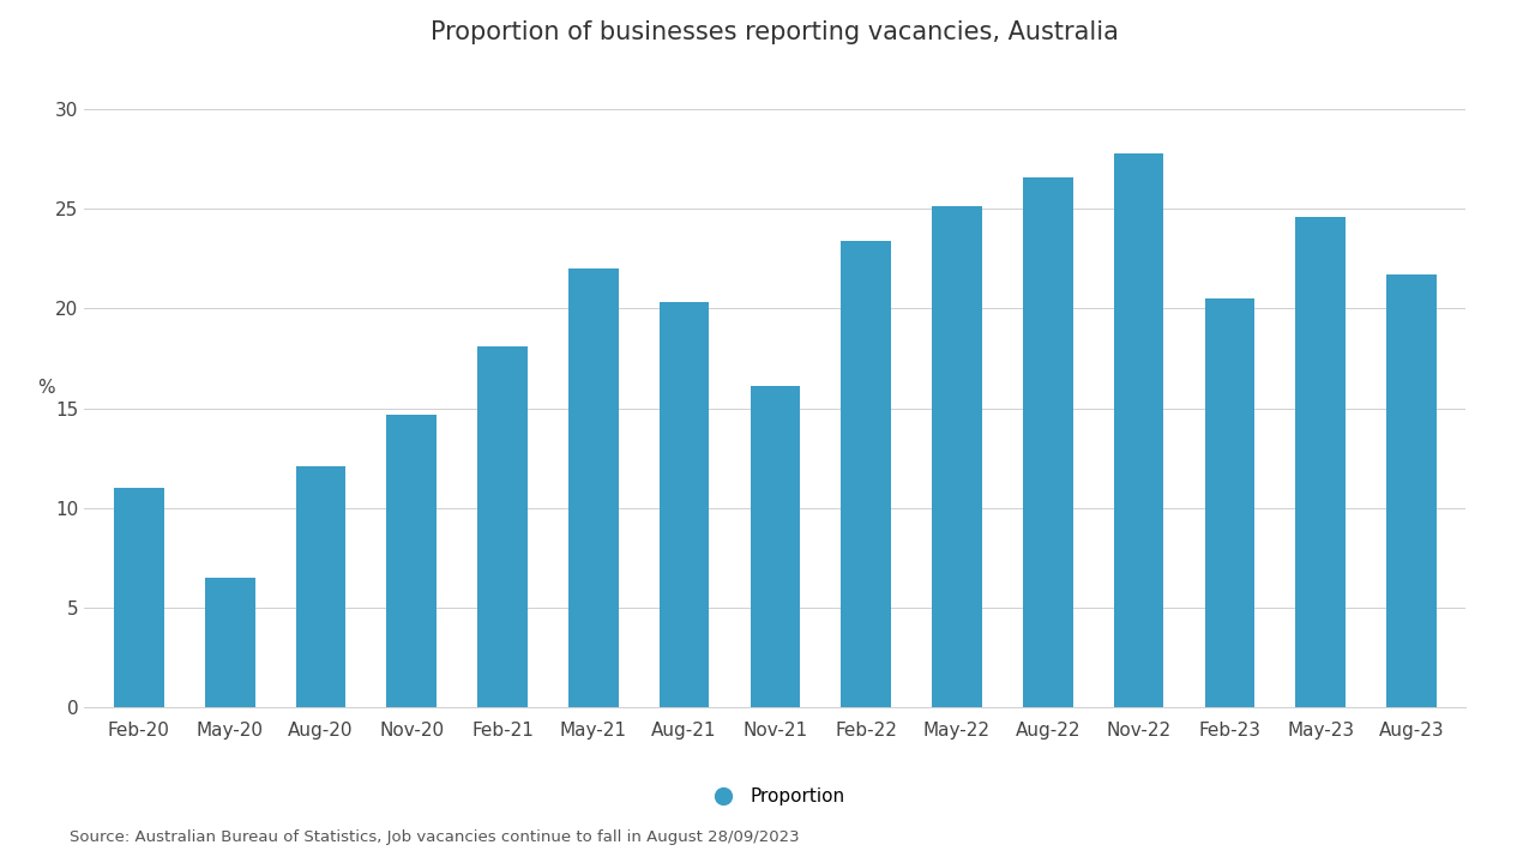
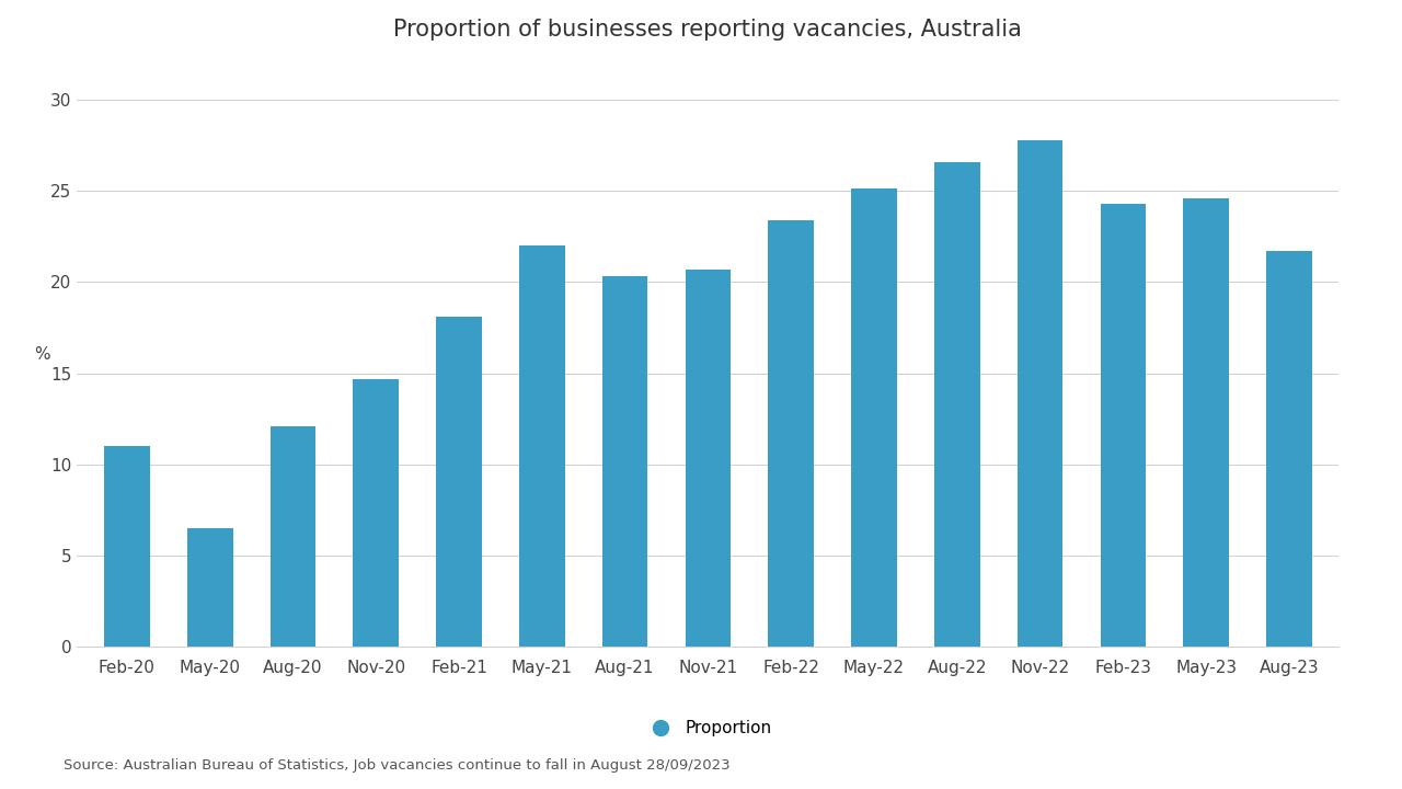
Nov-21: 16.1 -> 20.7
Feb-23: 20.5 -> 24.3
